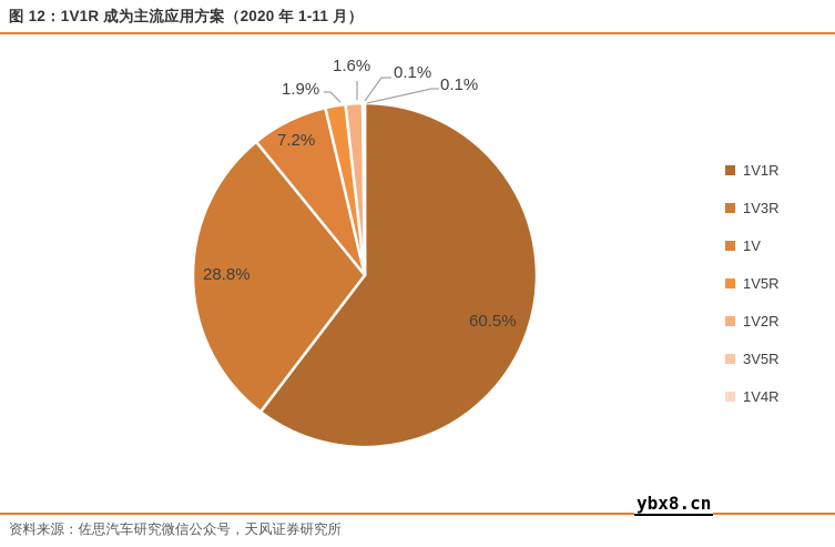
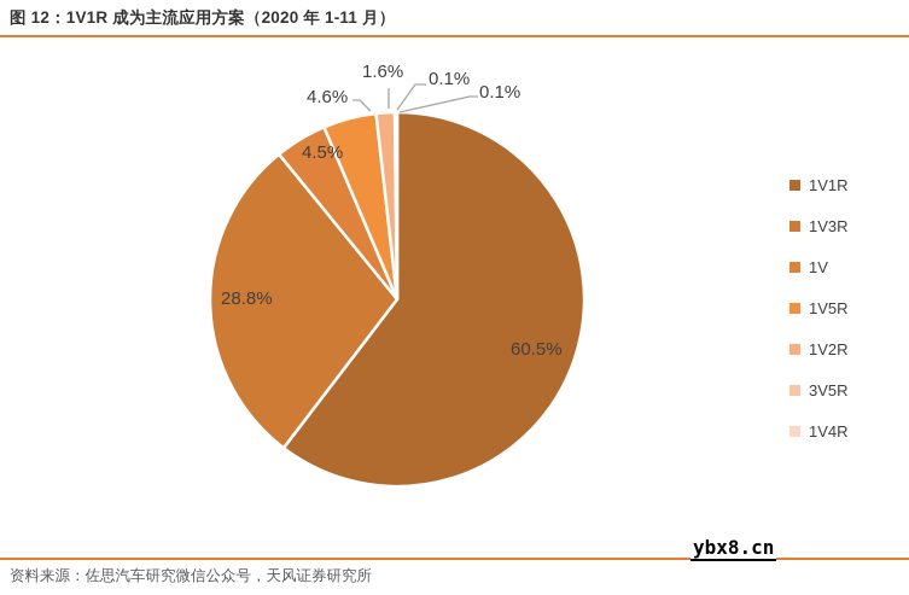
1V: 7.2% -> 4.5%
1V5R: 1.9% -> 4.6%
